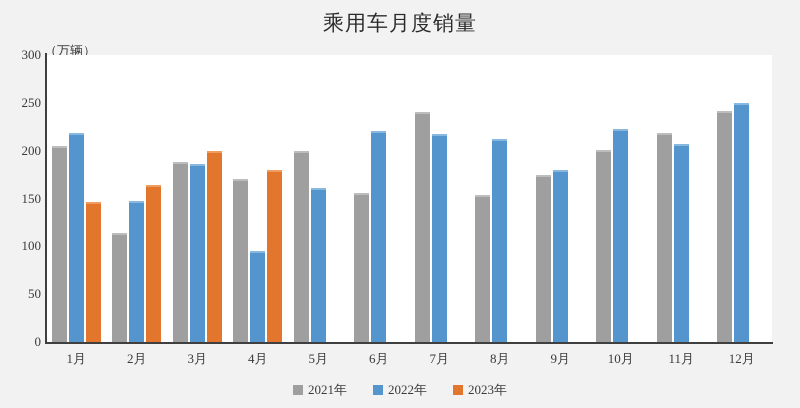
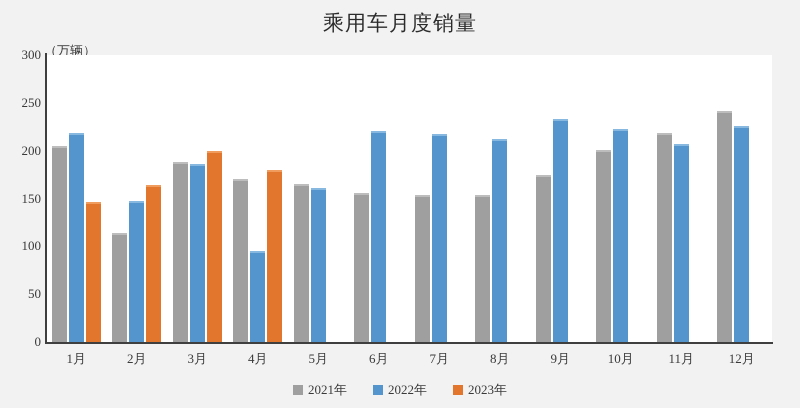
2021年/5月: 200 -> 160
2021年/7月: 240 -> 150
2022年/9月: 180 -> 230
2022年/12月: 250 -> 230
